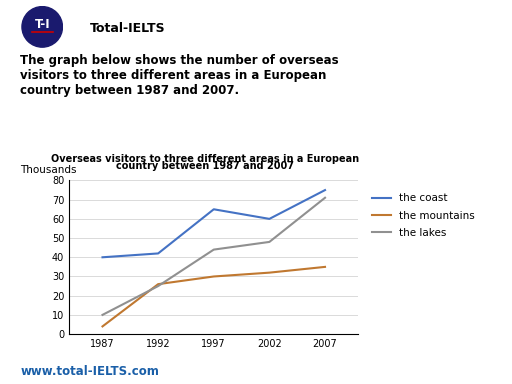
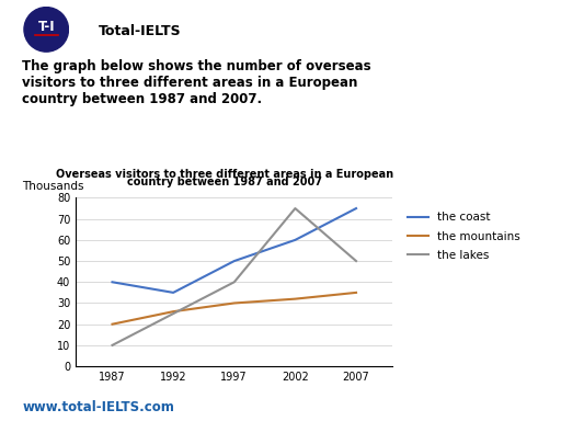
the mountains/1987: 4 -> 20
the coast/1992: 42 -> 35
the coast/1997: 65 -> 50
the lakes/1997: 44 -> 40
the lakes/2002: 48 -> 75
the lakes/2007: 71 -> 50
